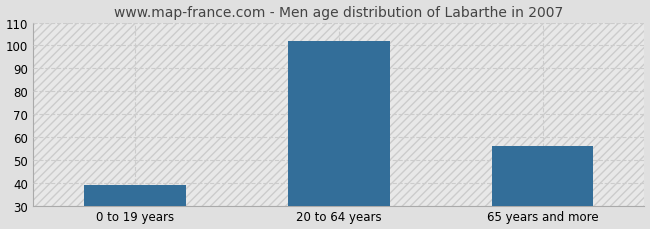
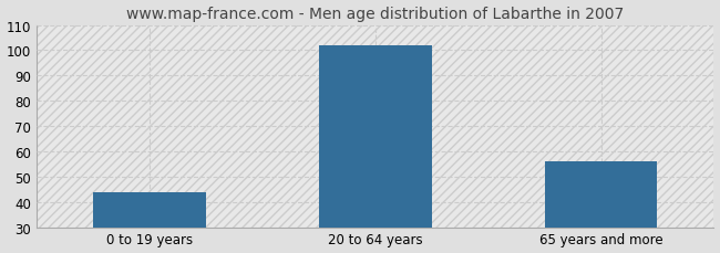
0 to 19 years: 39 -> 44
